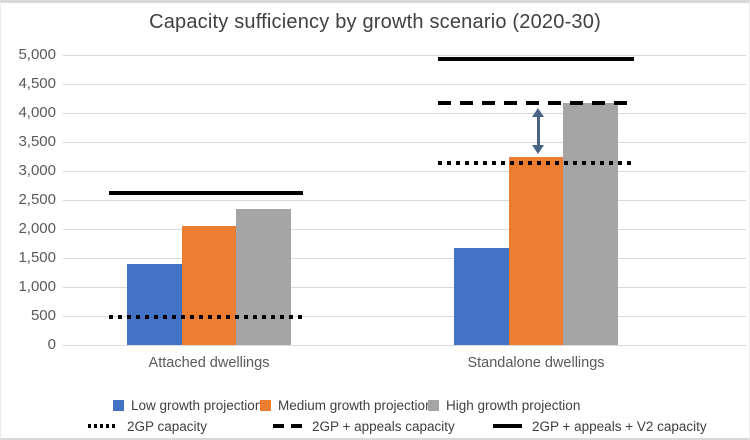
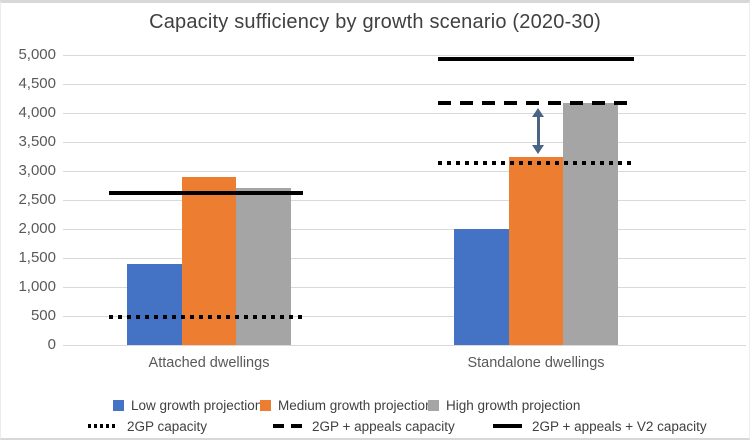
Medium growth projection/Attached dwellings: 2000 -> 2900
High growth projection/Attached dwellings: 2300 -> 2700
Low growth projection/Standalone dwellings: 1700 -> 2000
